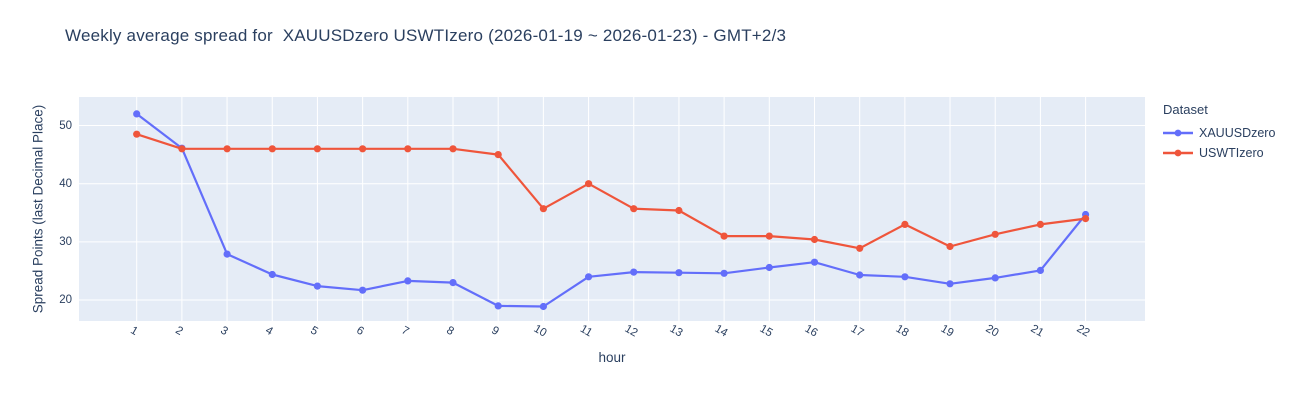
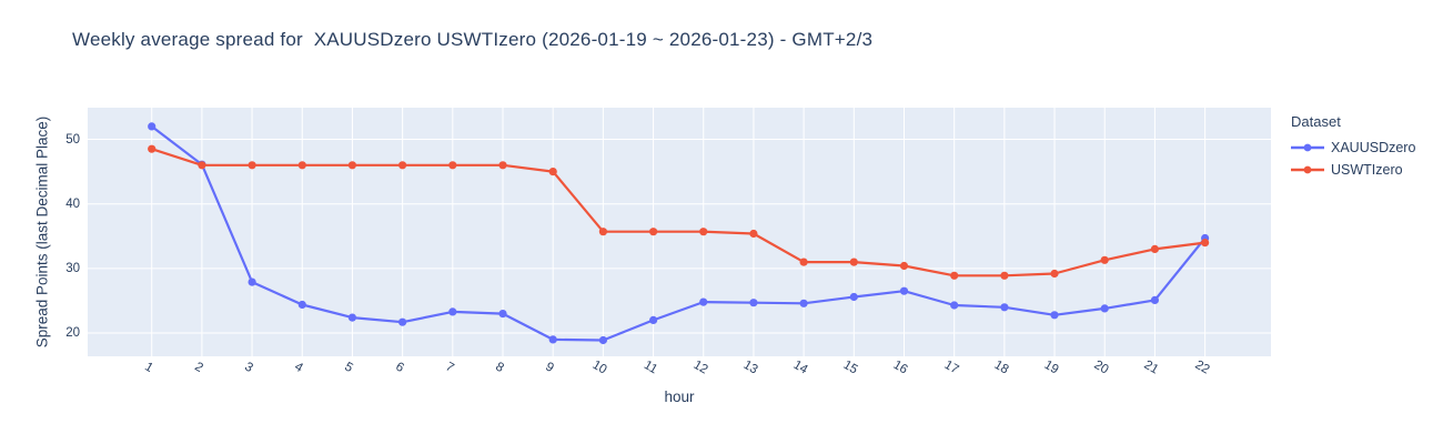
XAUUSDzero/11: 24 -> 22
USWTIzero/11: 40 -> 36
USWTIzero/18: 33 -> 29
